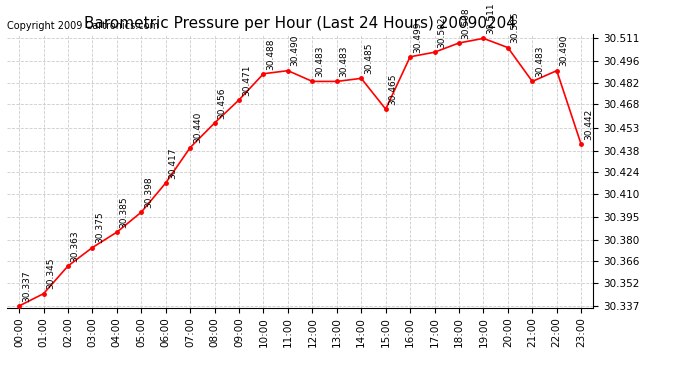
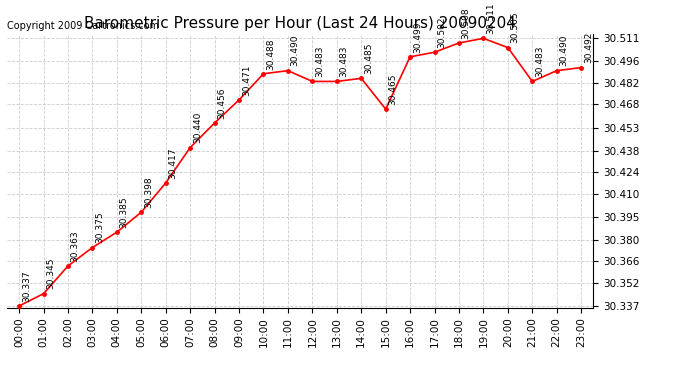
23:00: 30.442 -> 30.492
